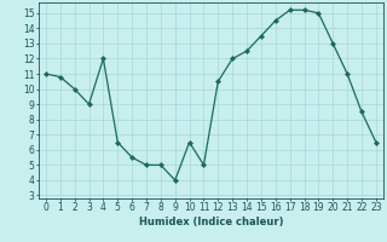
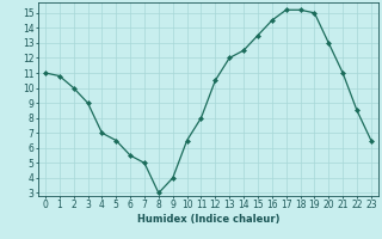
4: 12.0 -> 7.0
8: 5.0 -> 3.0
11: 5.0 -> 8.0
